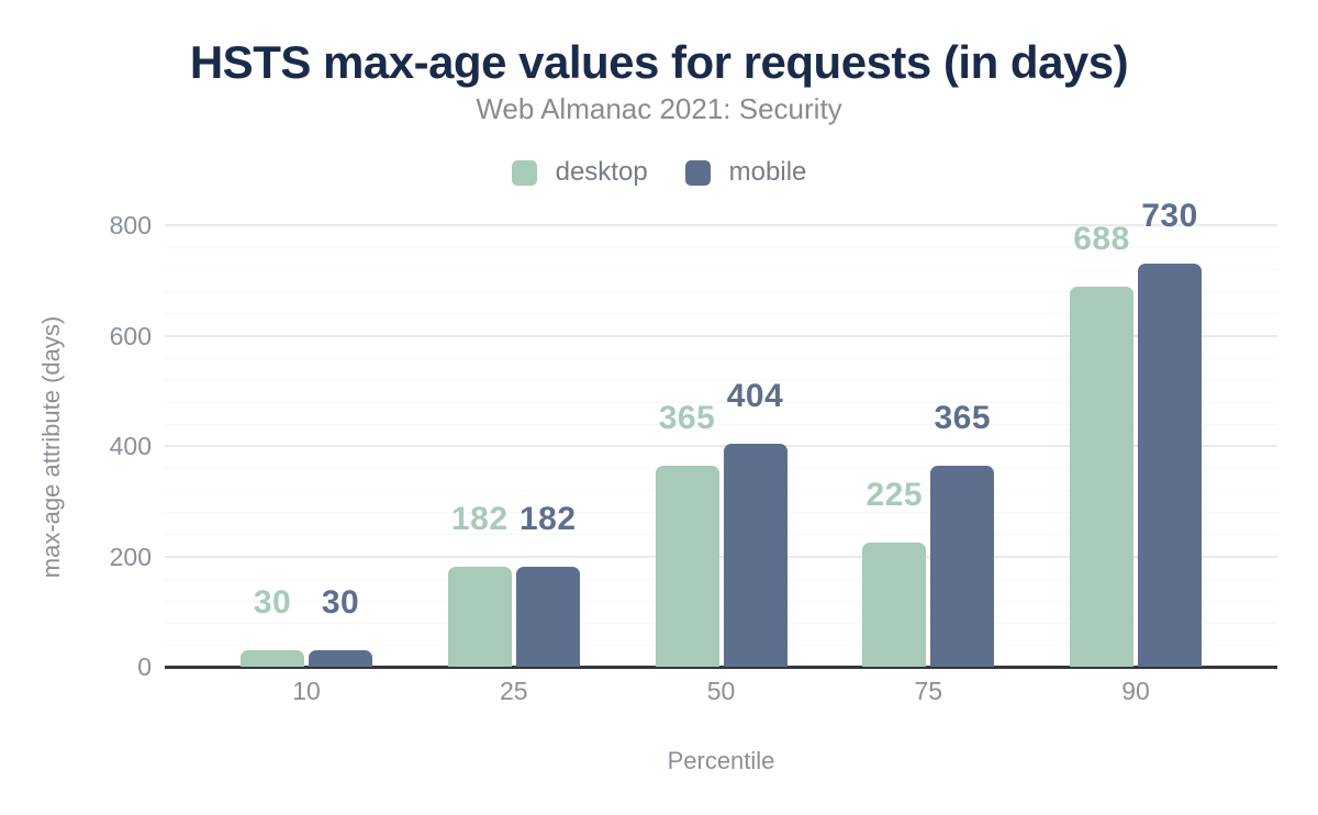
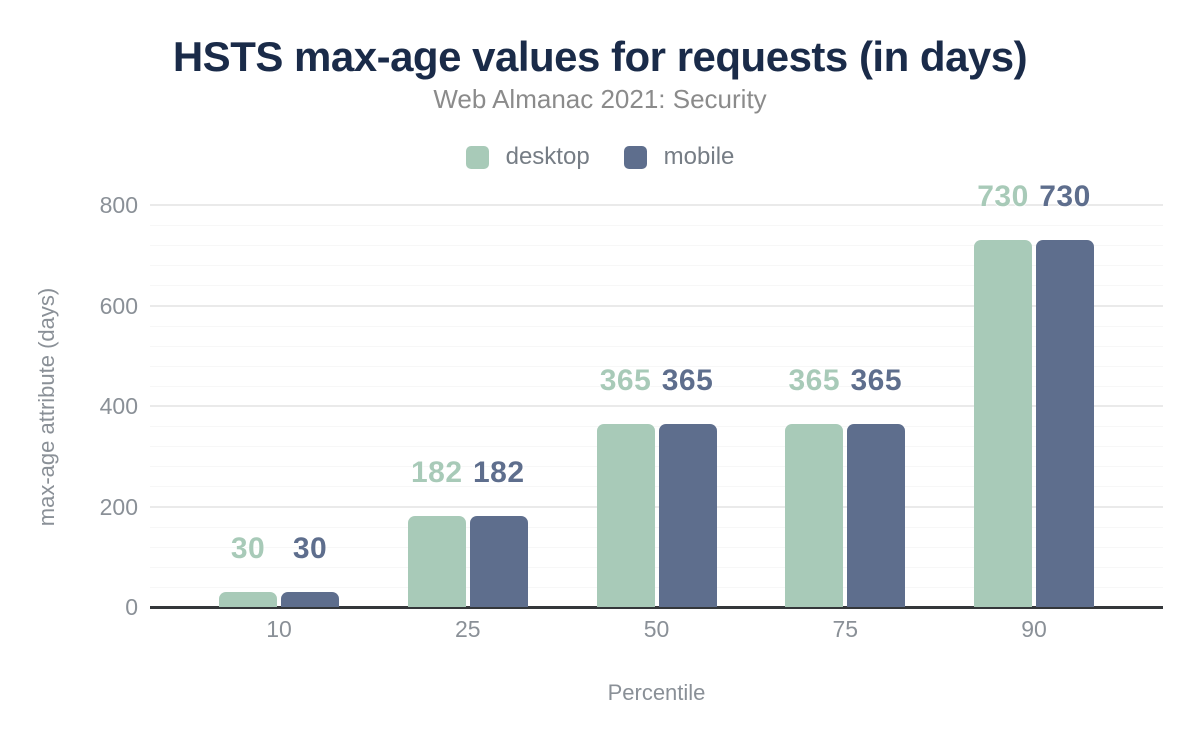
mobile/50: 404 -> 365
desktop/75: 225 -> 365
desktop/90: 688 -> 730
